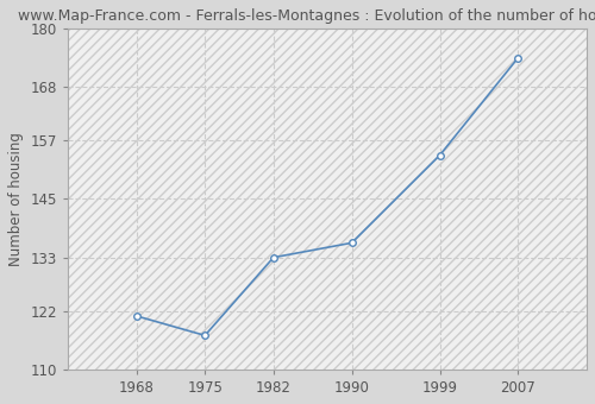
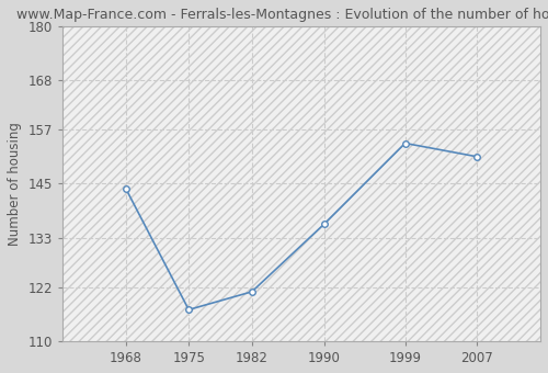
1968: 121 -> 144
1982: 133 -> 121
2007: 174 -> 151
